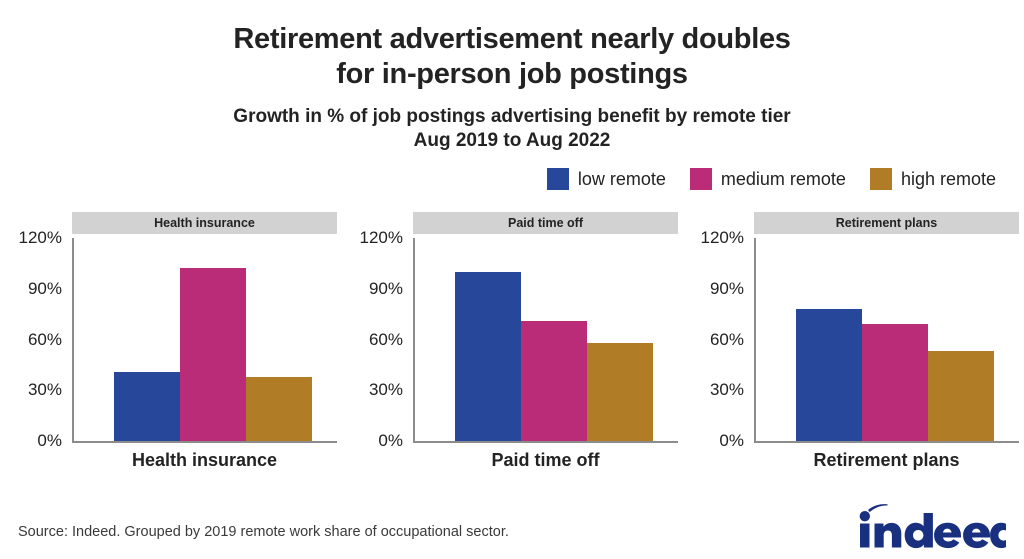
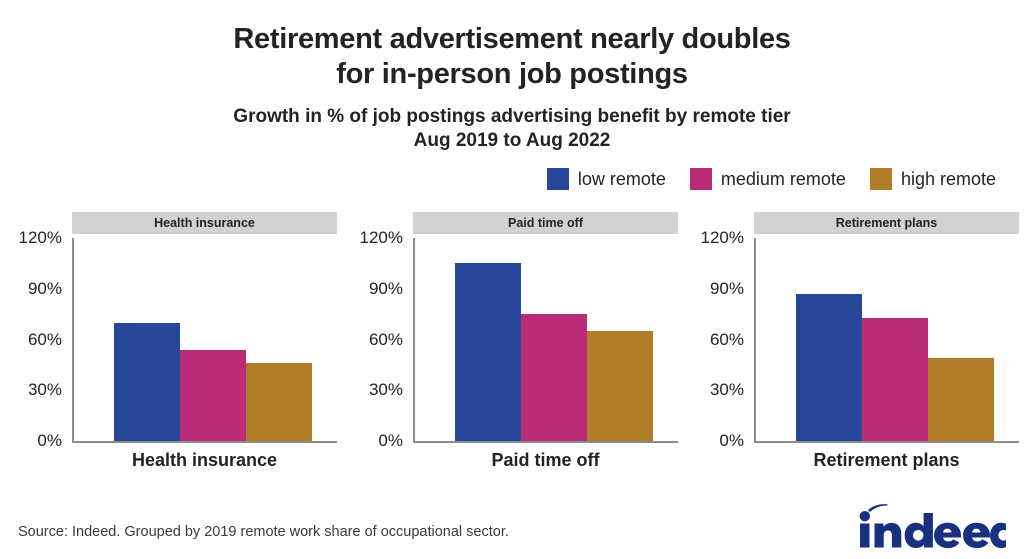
Health insurance/low remote: 41% -> 70%
Paid time off/low remote: 100% -> 105%
Retirement plans/low remote: 78% -> 87%
Health insurance/medium remote: 102% -> 54%
Paid time off/medium remote: 71% -> 75%
Retirement plans/medium remote: 69% -> 73%
Health insurance/high remote: 38% -> 46%
Paid time off/high remote: 58% -> 65%
Retirement plans/high remote: 53% -> 49%
